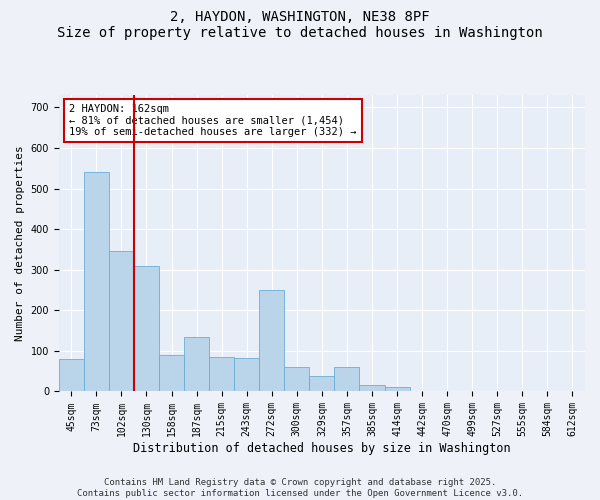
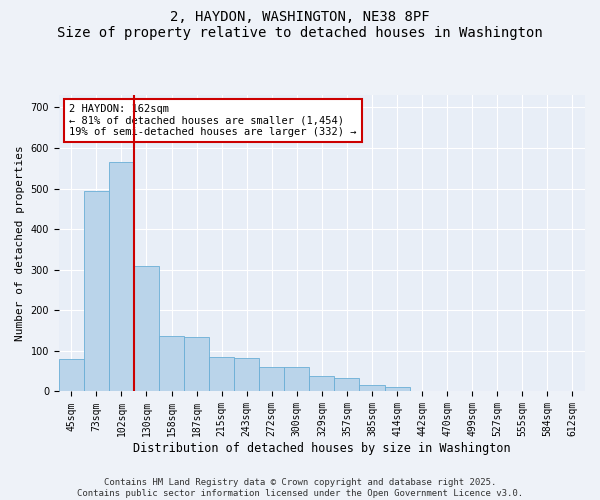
73sqm: 540 -> 493
102sqm: 345 -> 566
158sqm: 90 -> 137
272sqm: 250 -> 60
357sqm: 60 -> 33
